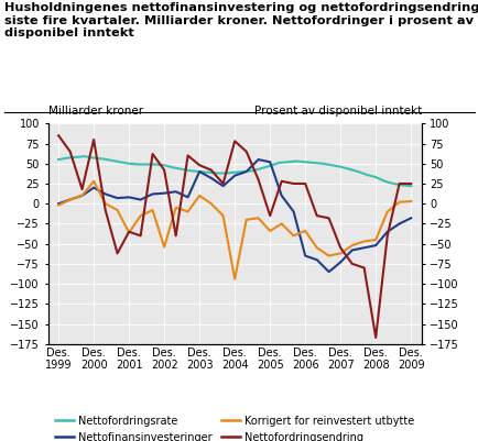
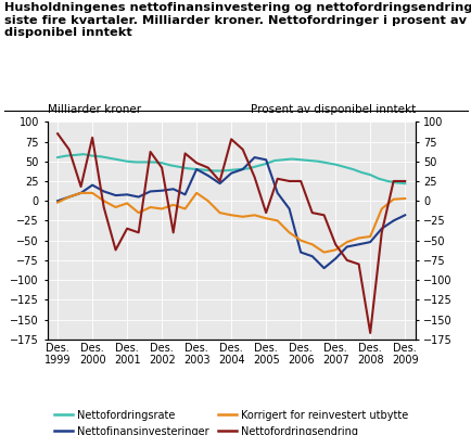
Korrigert for reinvestert utbytte/Des. 2000: 28 -> 10
Korrigert for reinvestert utbytte/Des. 2001: -36 -> -3
Korrigert for reinvestert utbytte/Des. 2002: -54 -> -10
Korrigert for reinvestert utbytte/Des. 2004: -94 -> -18
Korrigert for reinvestert utbytte/Des. 2005: -34 -> -22
Korrigert for reinvestert utbytte/Des. 2006: -34 -> -50
